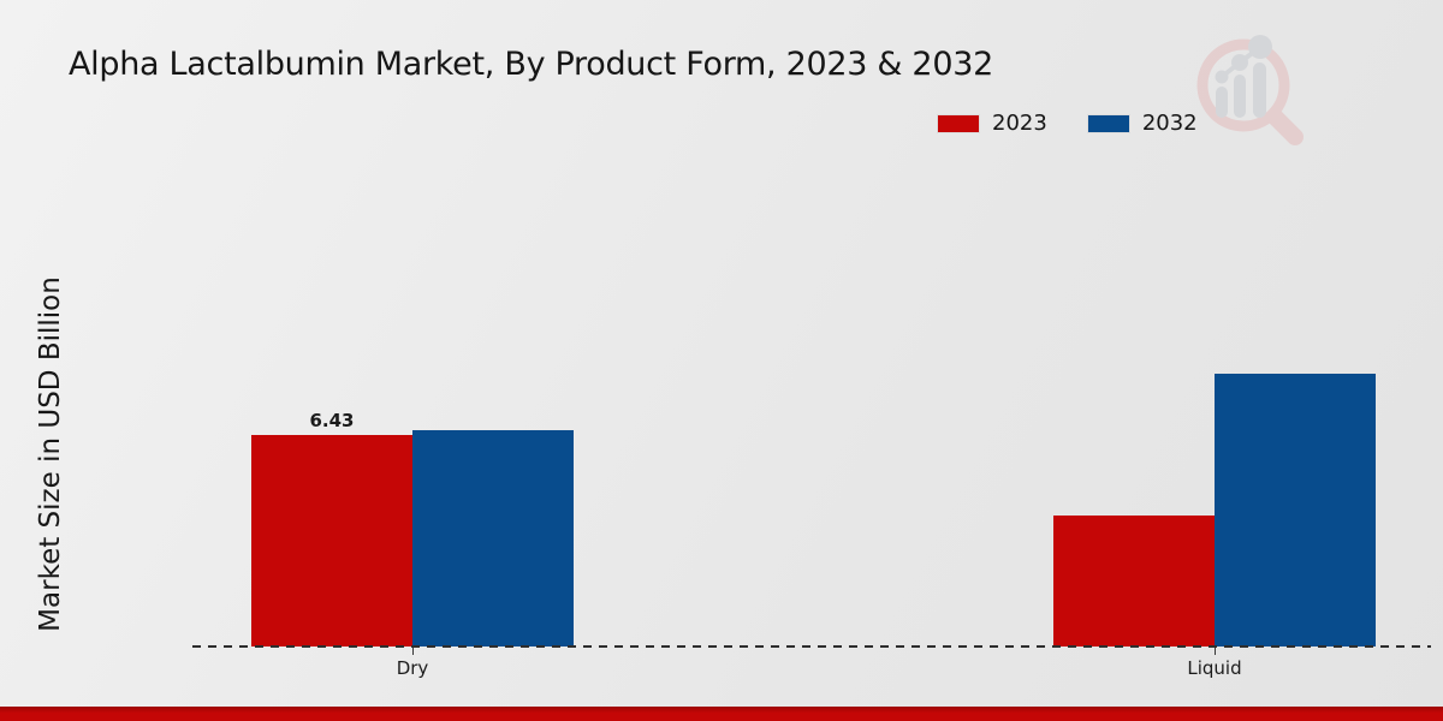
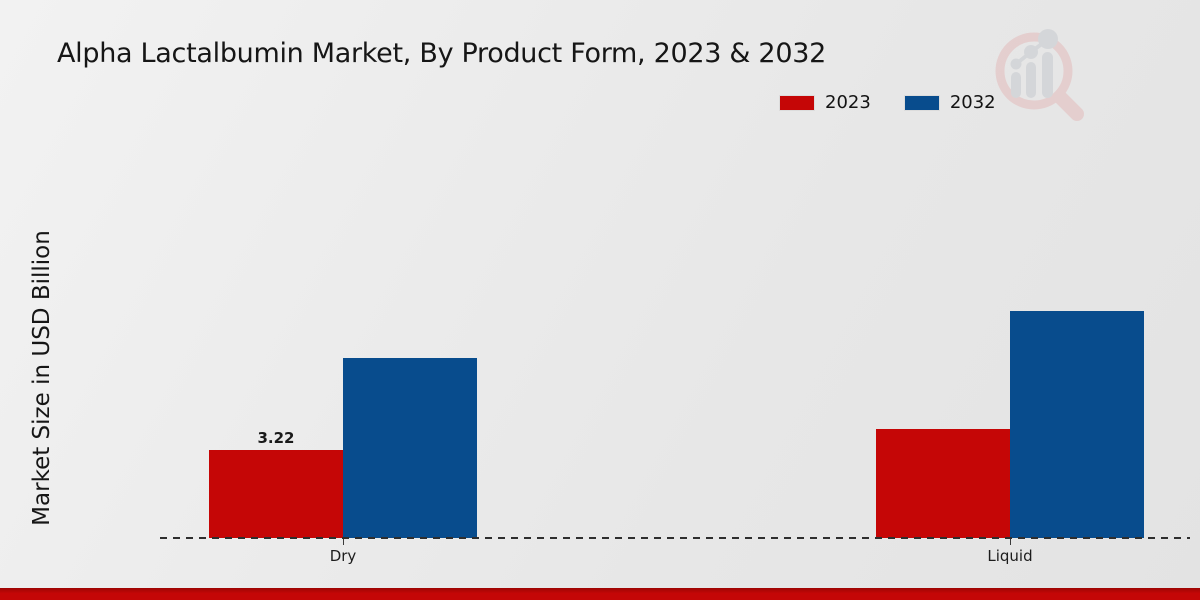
2023/Dry: 6.43 -> 3.22
